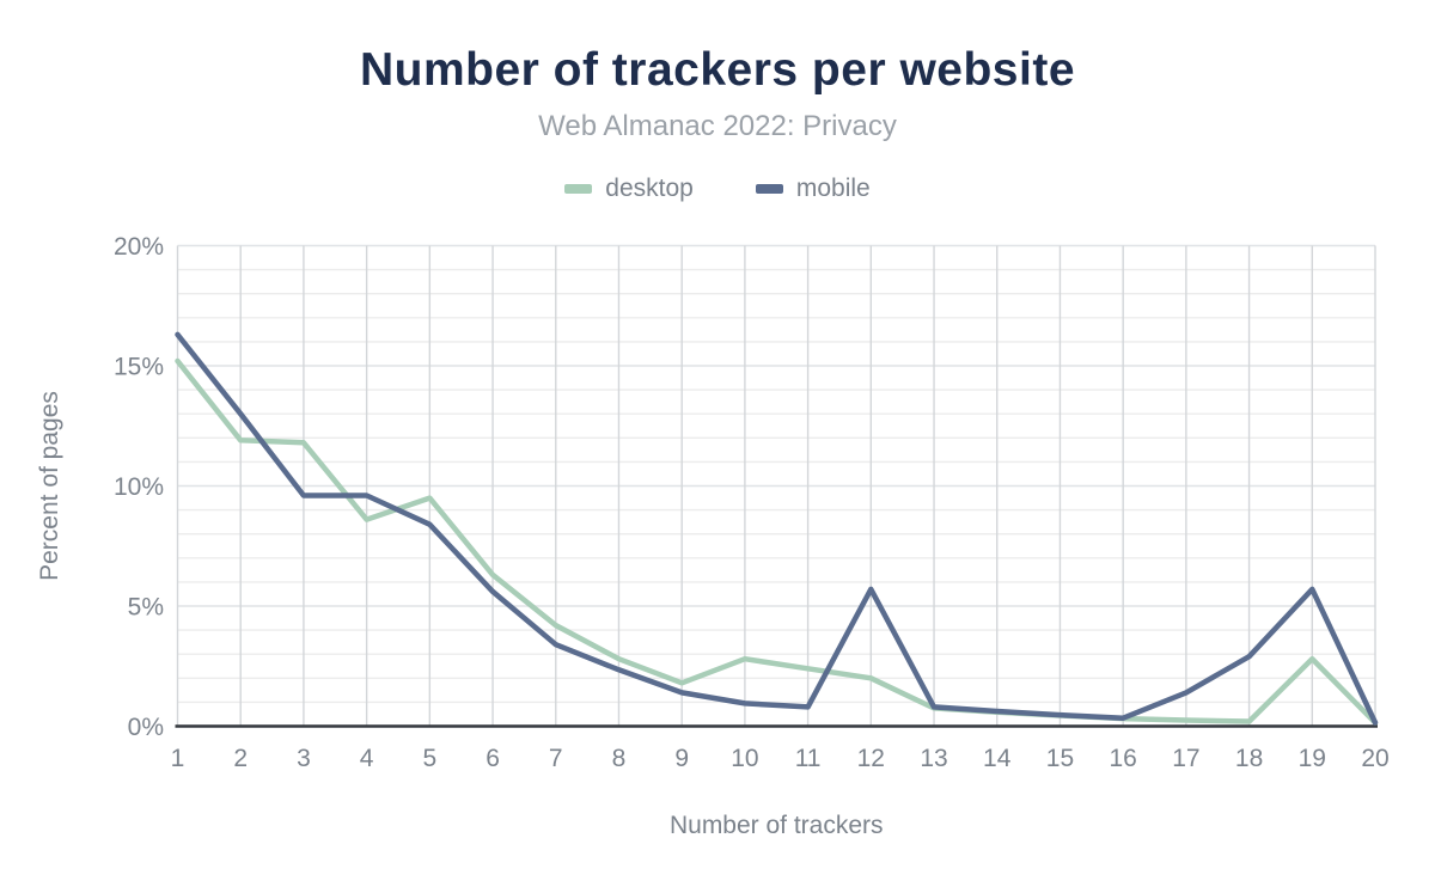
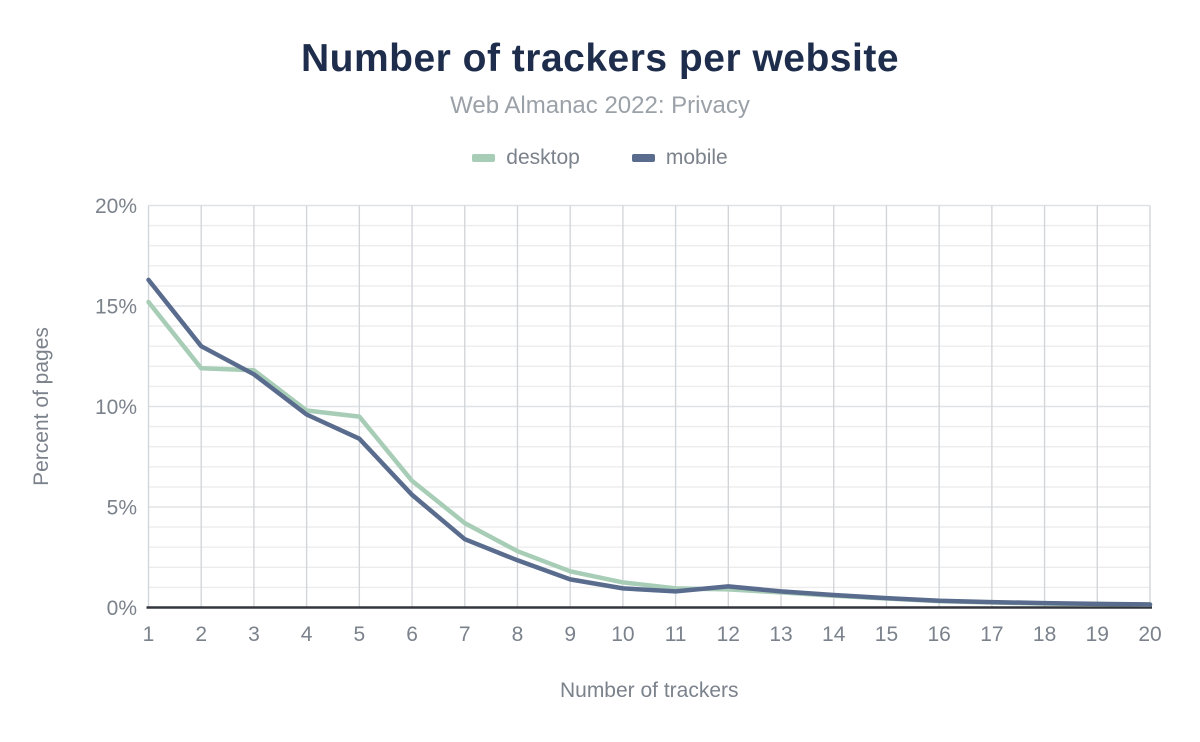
mobile/3: 9.6% -> 11.6%
desktop/4: 8.6% -> 9.8%
desktop/10: 2.8% -> 1.2%
desktop/11: 2.4% -> 0.9%
desktop/12: 2.0% -> 0.9%
mobile/12: 5.7% -> 1.1%
mobile/17: 1.4% -> 0.3%
mobile/18: 2.9% -> 0.2%
desktop/19: 2.8% -> 0.2%
mobile/19: 5.7% -> 0.2%
